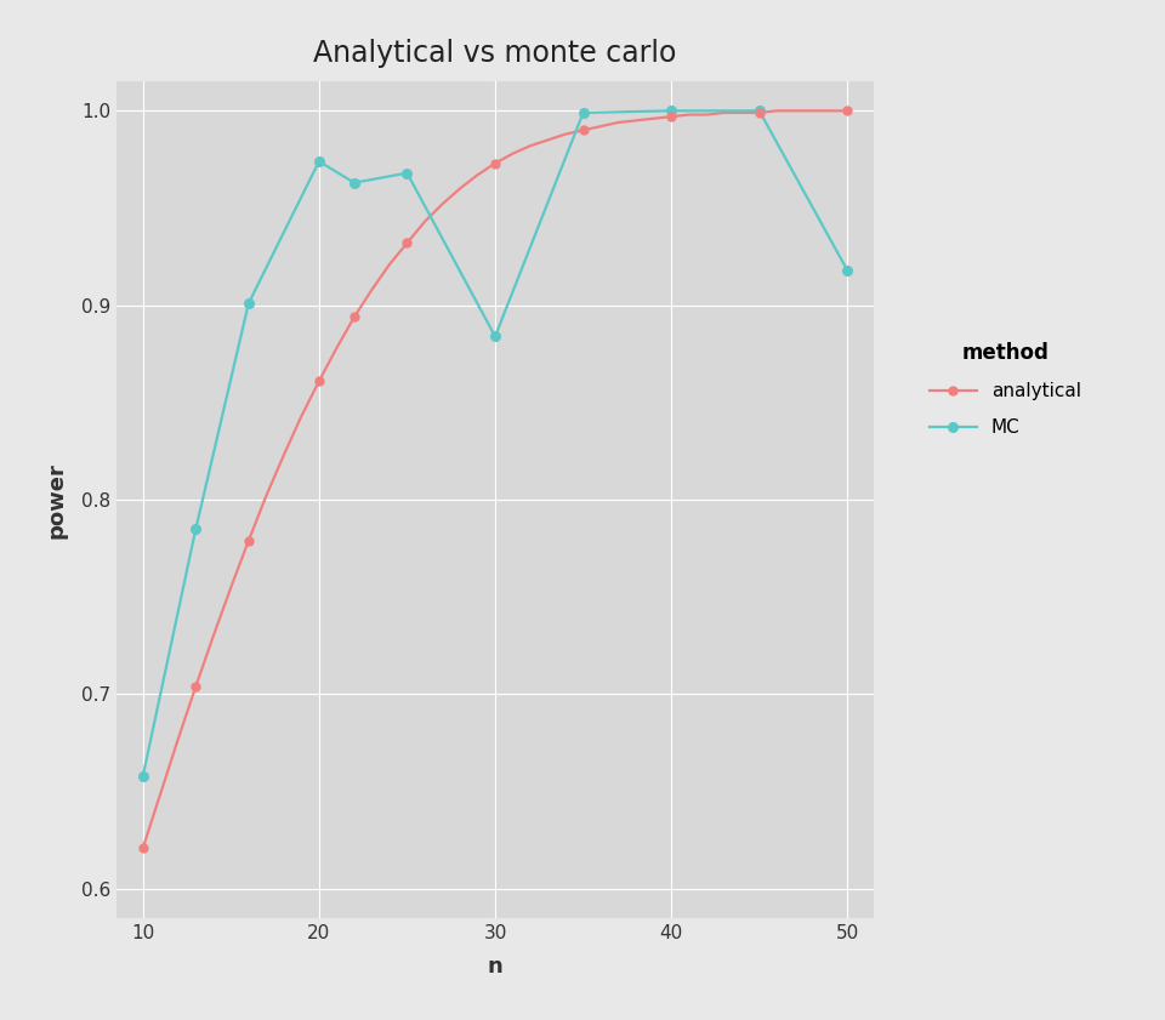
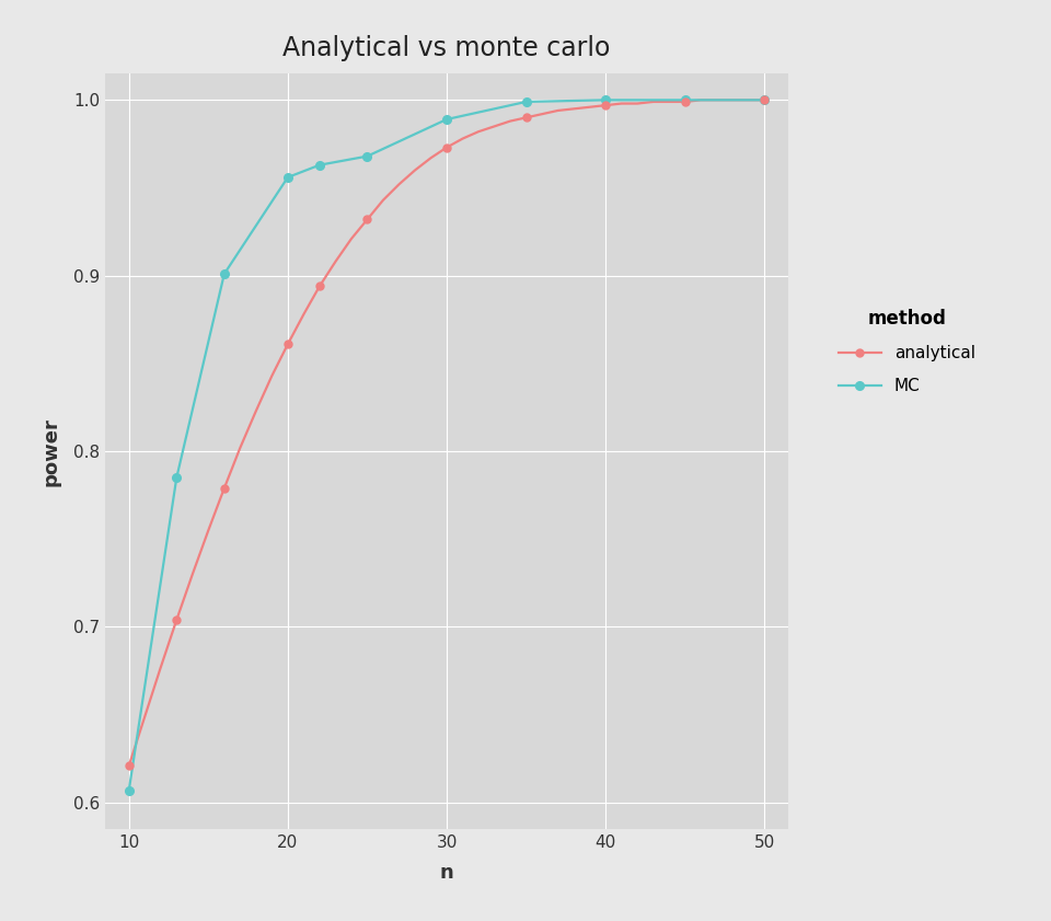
MC/10: 0.658 -> 0.607
MC/20: 0.974 -> 0.956
MC/30: 0.884 -> 0.989
MC/50: 0.918 -> 1.000
